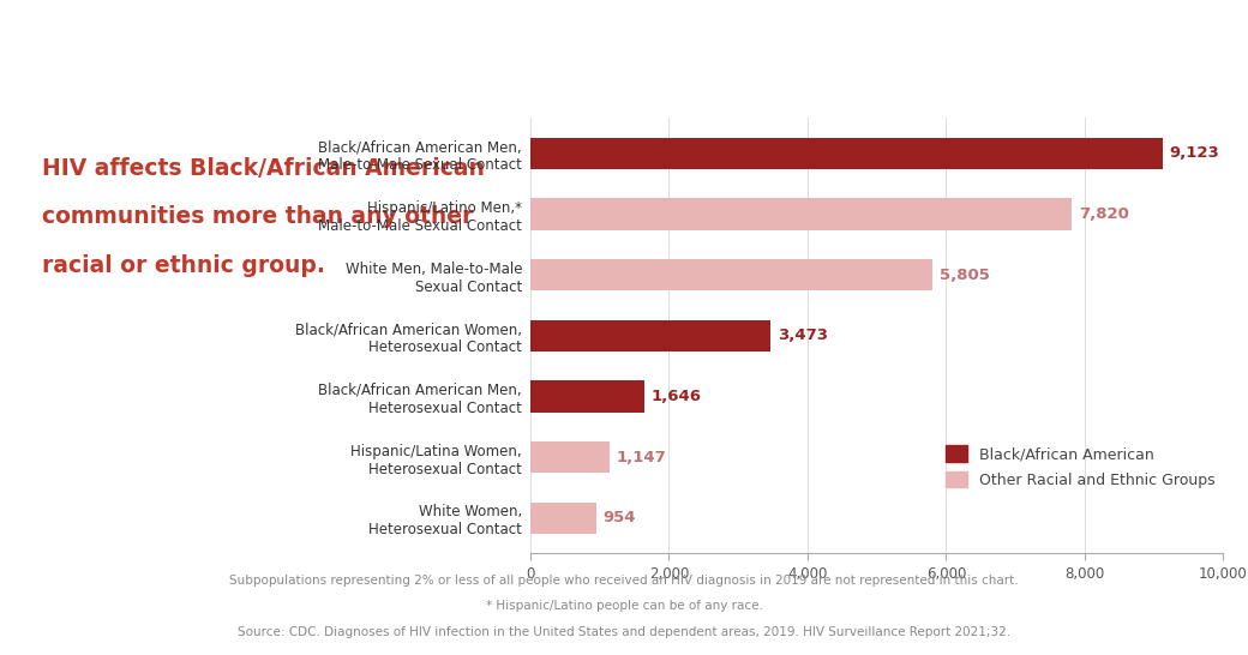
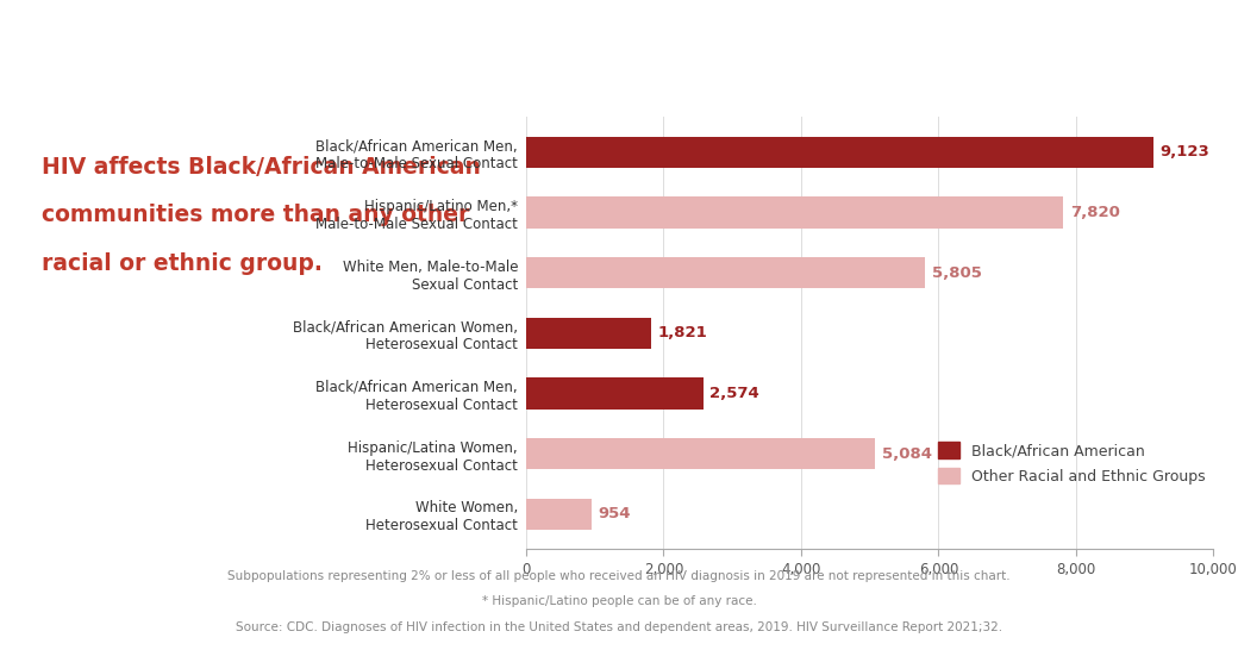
Black/African American Women, Heterosexual Contact: 3,473 -> 1,821
Black/African American Men, Heterosexual Contact: 1,646 -> 2,574
Hispanic/Latina Women, Heterosexual Contact: 1,147 -> 5,084
